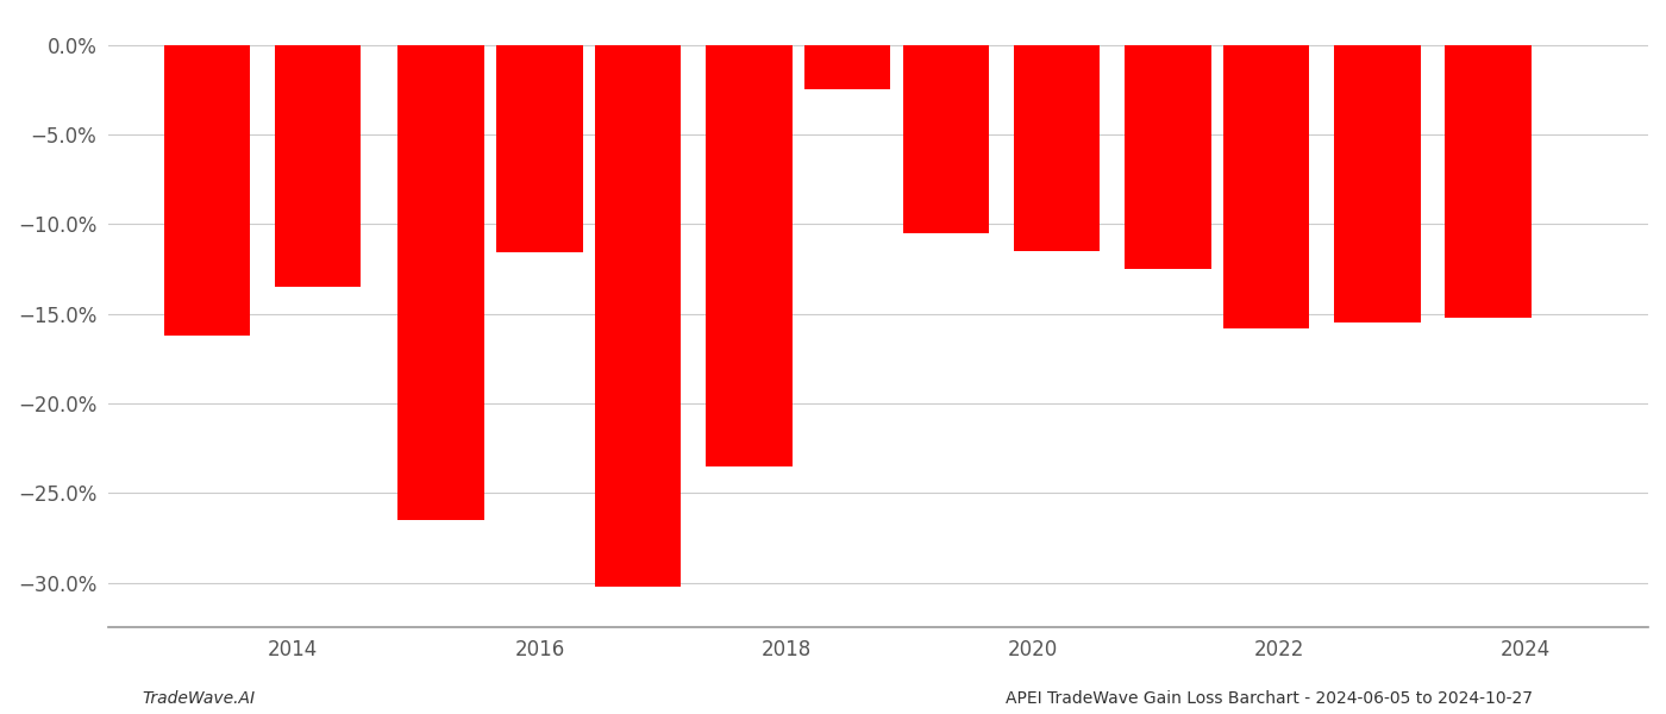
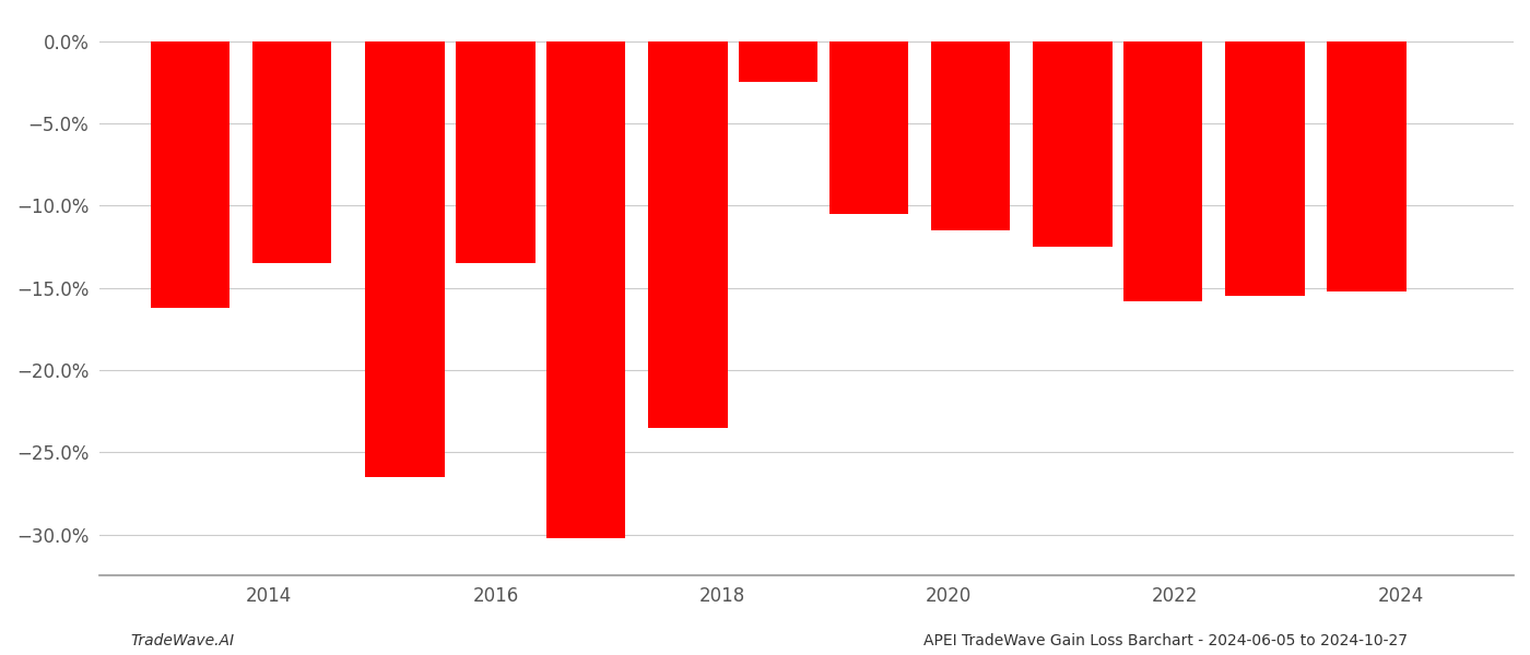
2016: -11.6% -> -13.5%
